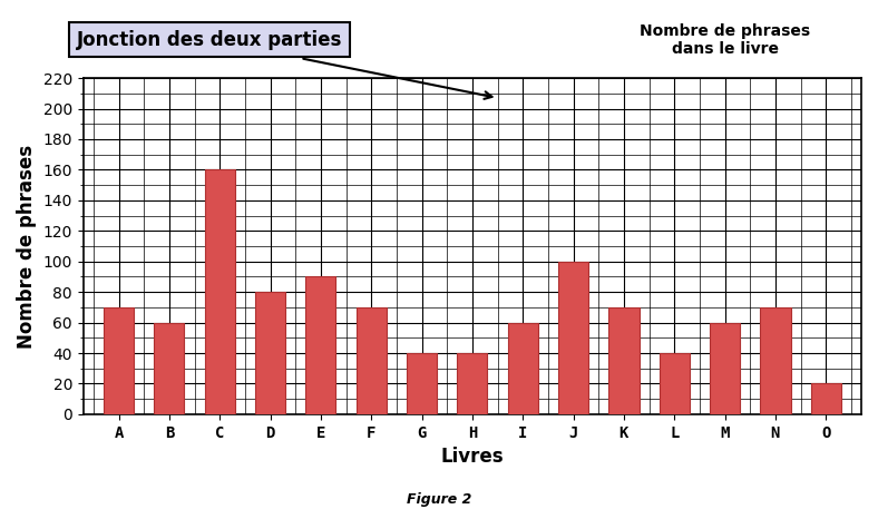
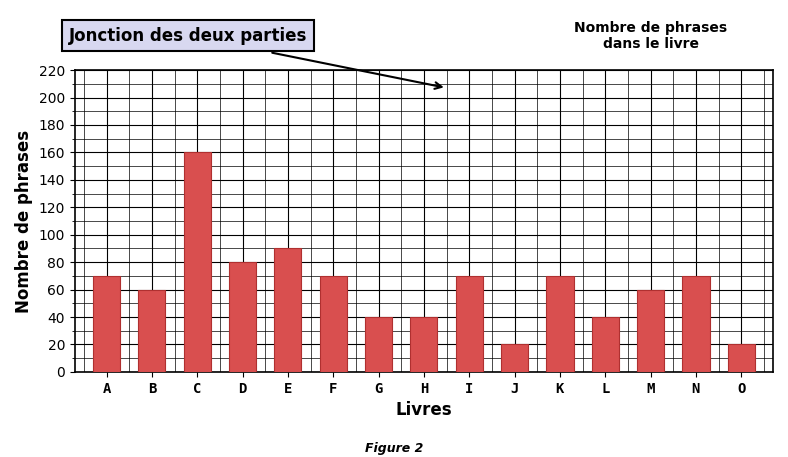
I: 60 -> 70
J: 100 -> 20
